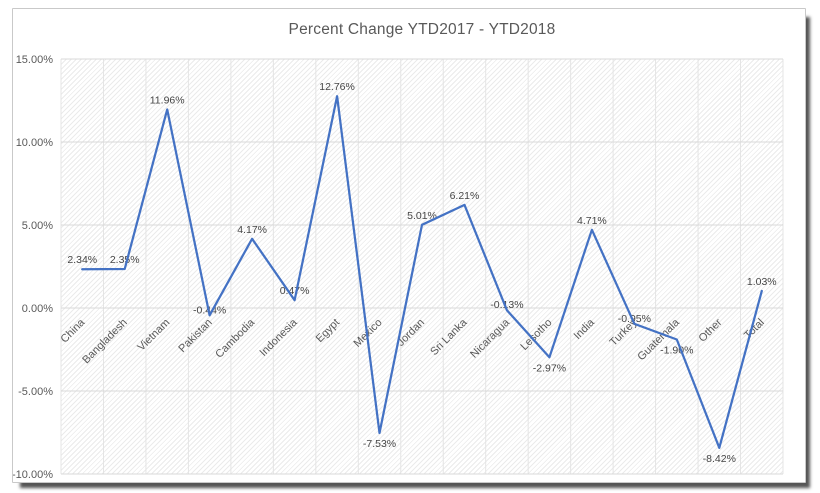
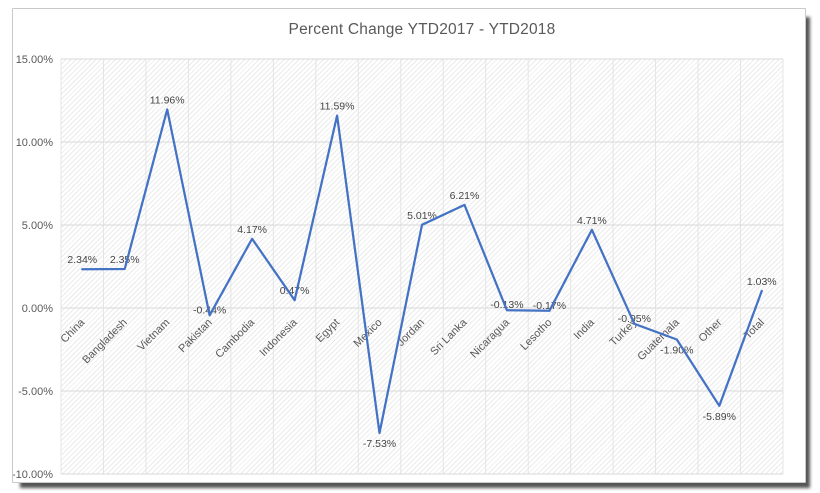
Egypt: 12.76% -> 11.59%
Lesotho: -2.97% -> -0.17%
Other: -8.42% -> -5.89%
